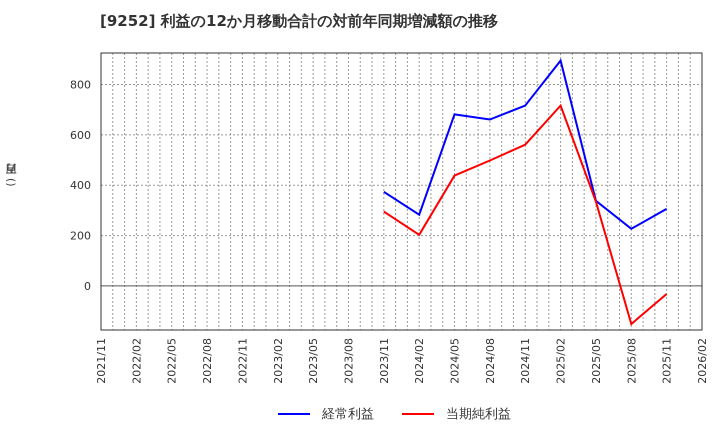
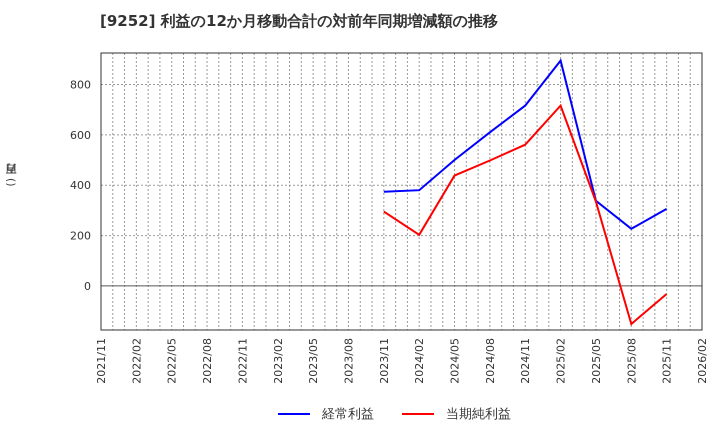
経常利益/2024/02: 280 -> 380
経常利益/2024/05: 680 -> 500
経常利益/2024/08: 660 -> 610
